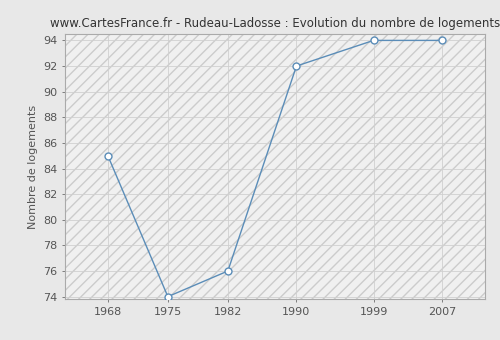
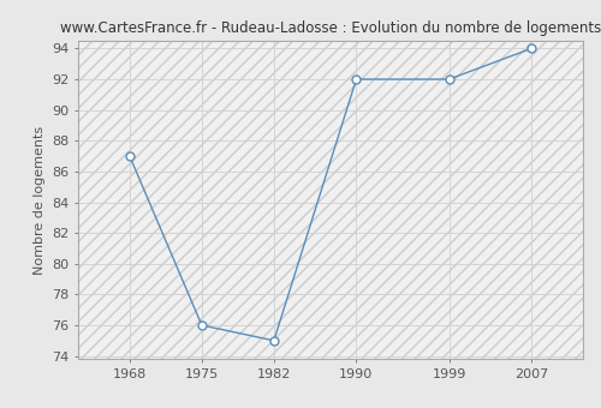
1968: 85 -> 87
1975: 74 -> 76
1982: 76 -> 75
1999: 94 -> 92
